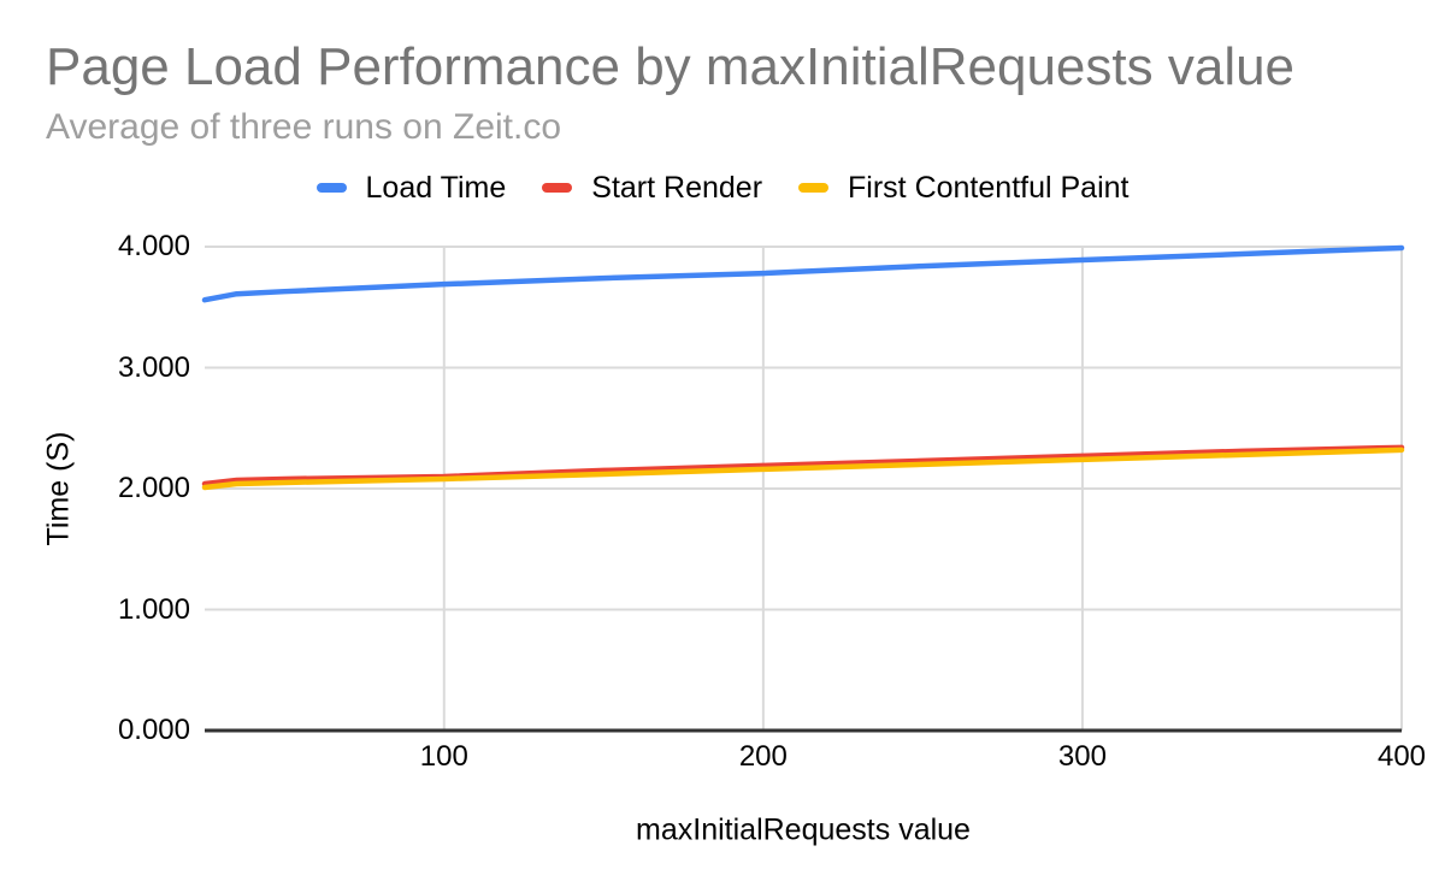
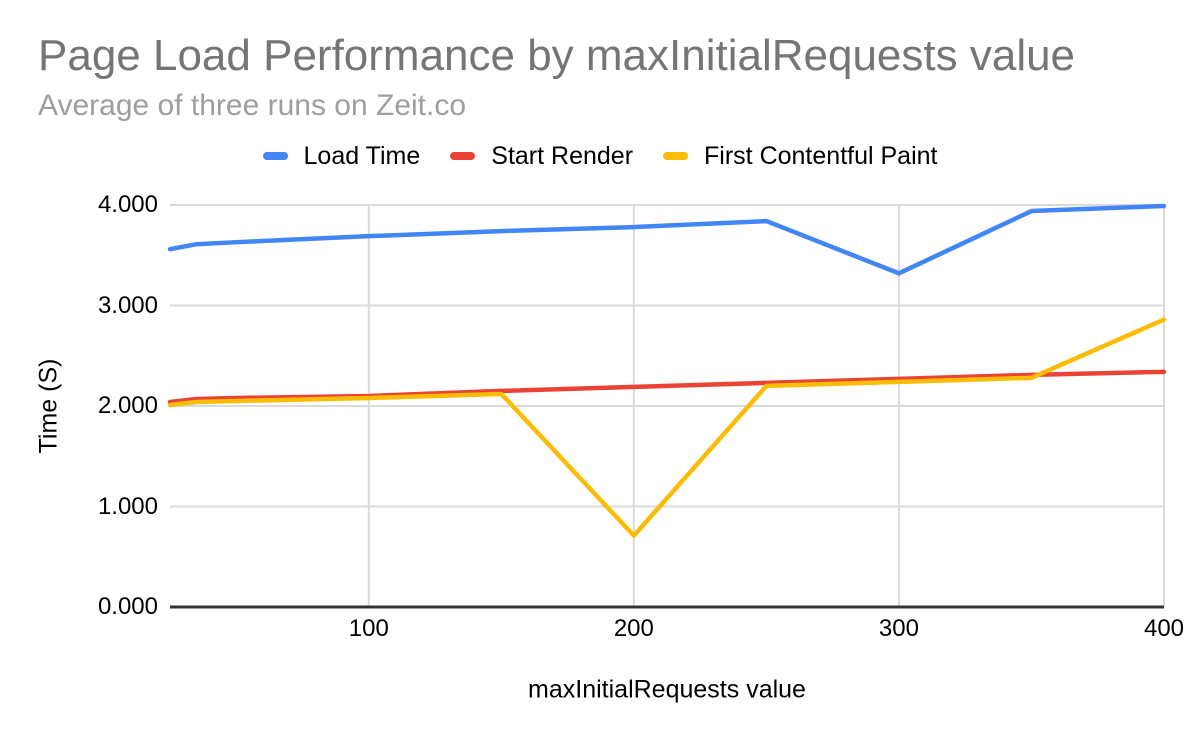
First Contentful Paint/200: 2.16 -> 0.71
Load Time/300: 3.89 -> 3.32
First Contentful Paint/400: 2.32 -> 2.86
